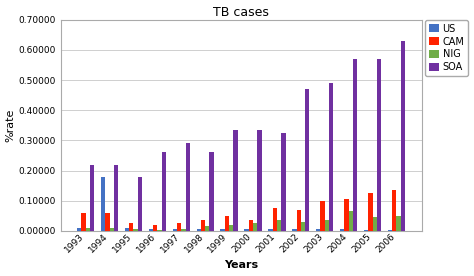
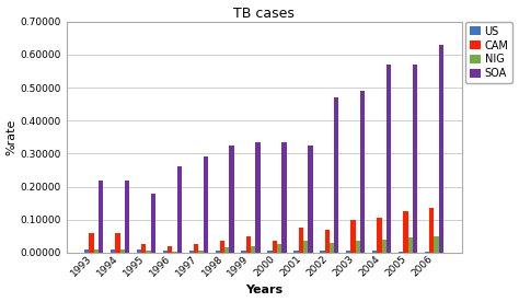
US/1994: 0.180 -> 0.010
SOA/1998: 0.260 -> 0.325
NIG/2004: 0.065 -> 0.040
